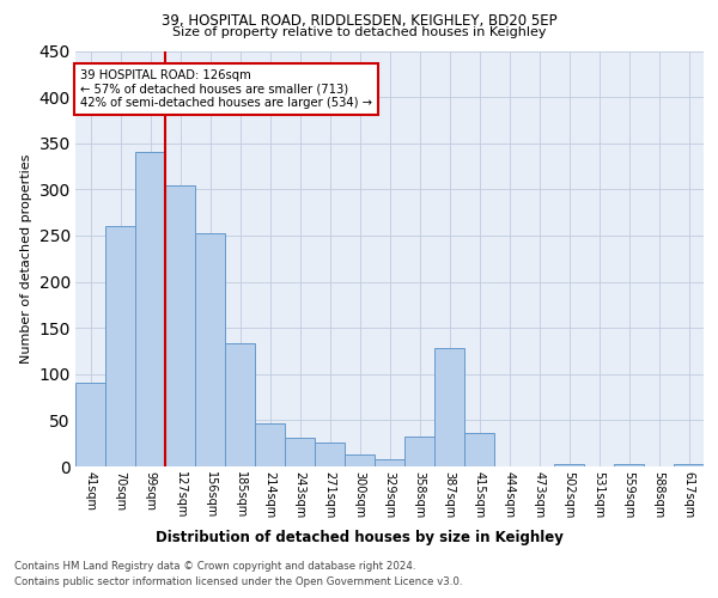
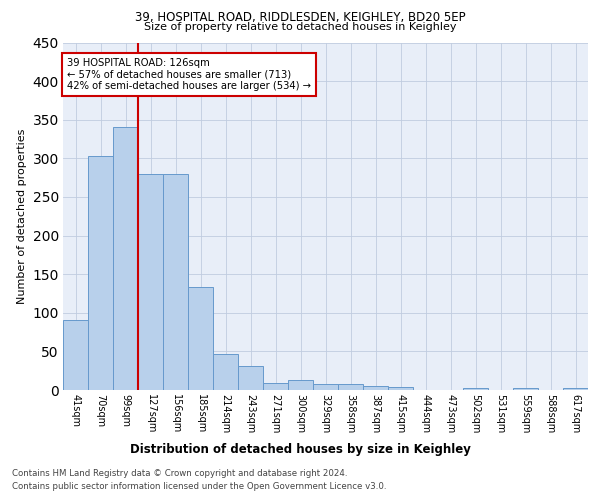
70sqm: 260 -> 303
127sqm: 304 -> 280
156sqm: 252 -> 280
271sqm: 26 -> 9
358sqm: 32 -> 8
387sqm: 128 -> 5
415sqm: 36 -> 4
